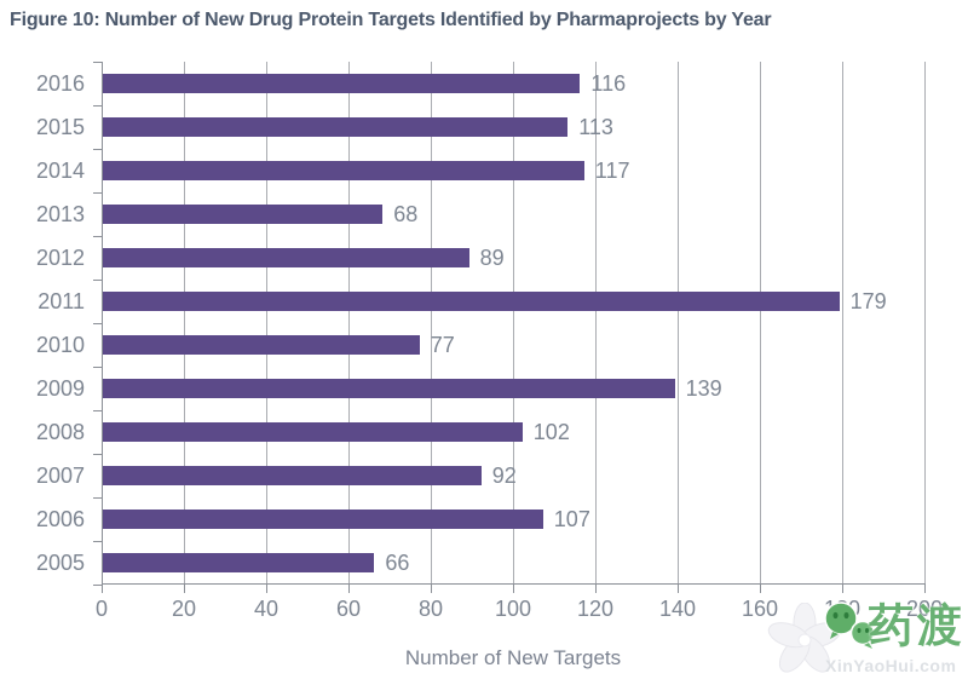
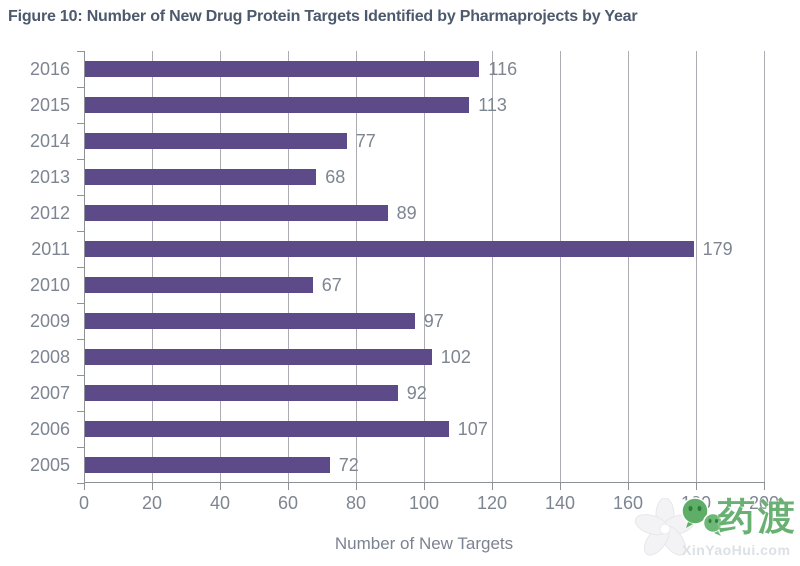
2014: 117 -> 77
2010: 77 -> 67
2009: 139 -> 97
2005: 66 -> 72
